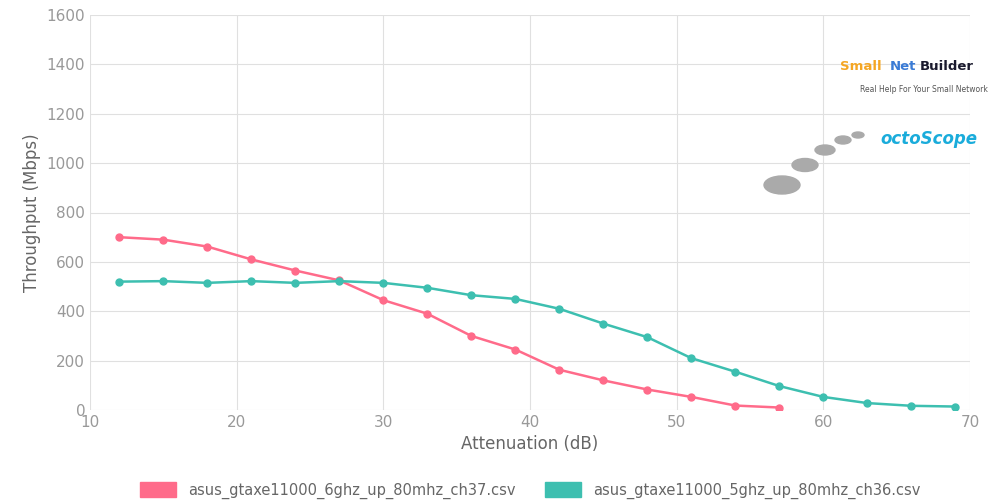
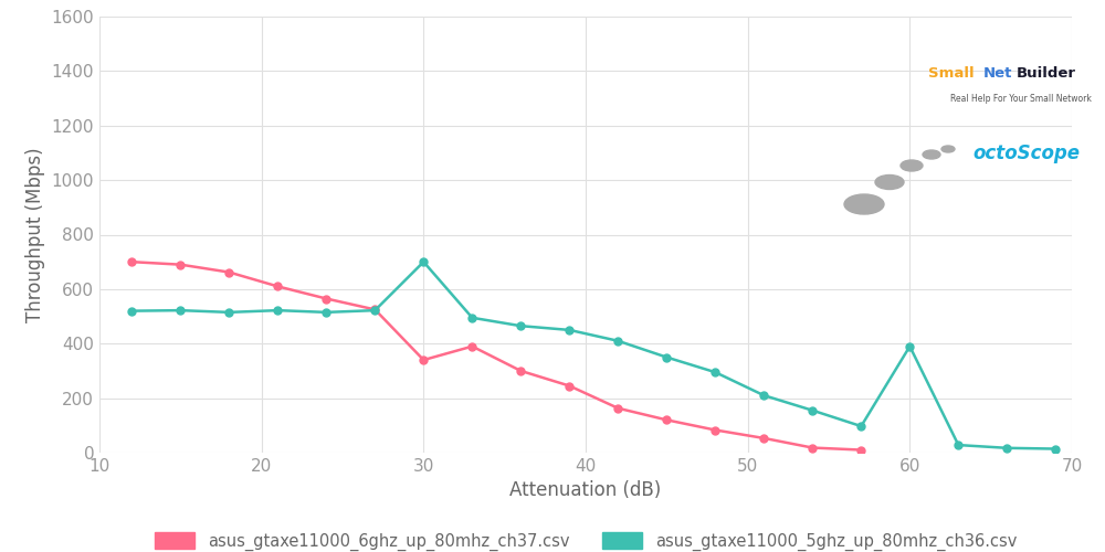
asus_gtaxe11000_6ghz_up_80mhz_ch37.csv/30: 445 -> 340
asus_gtaxe11000_5ghz_up_80mhz_ch36.csv/30: 515 -> 700
asus_gtaxe11000_5ghz_up_80mhz_ch36.csv/60: 53 -> 390
